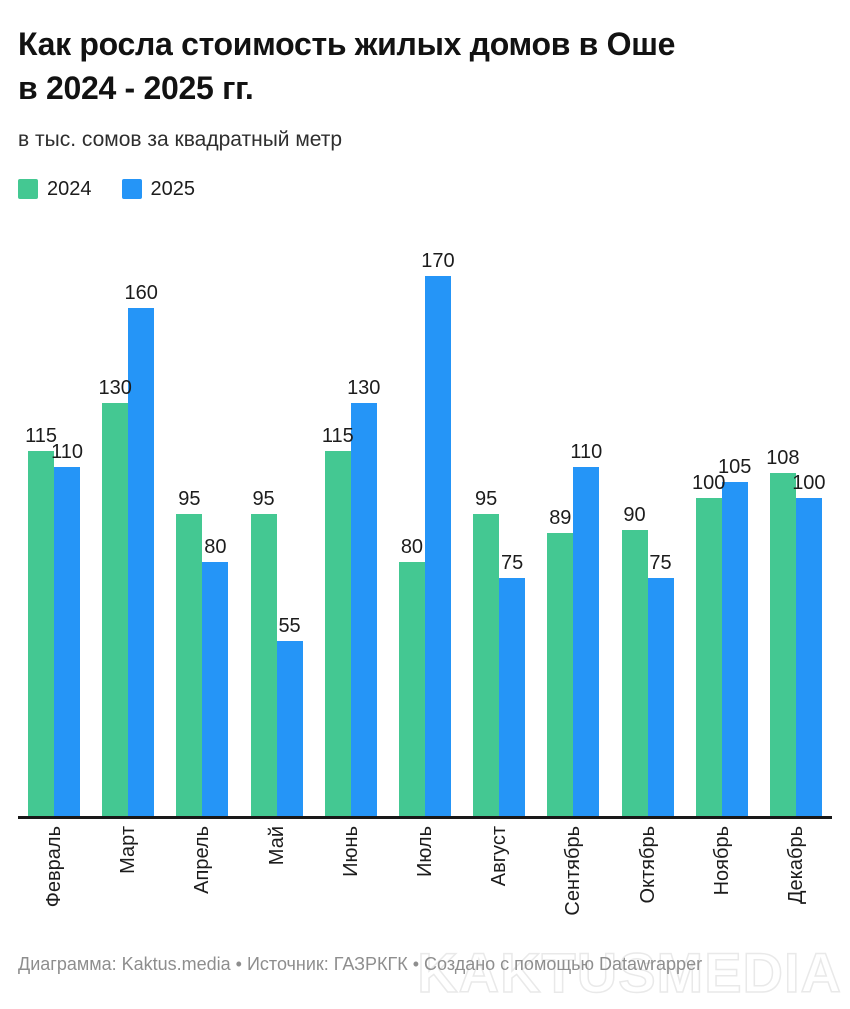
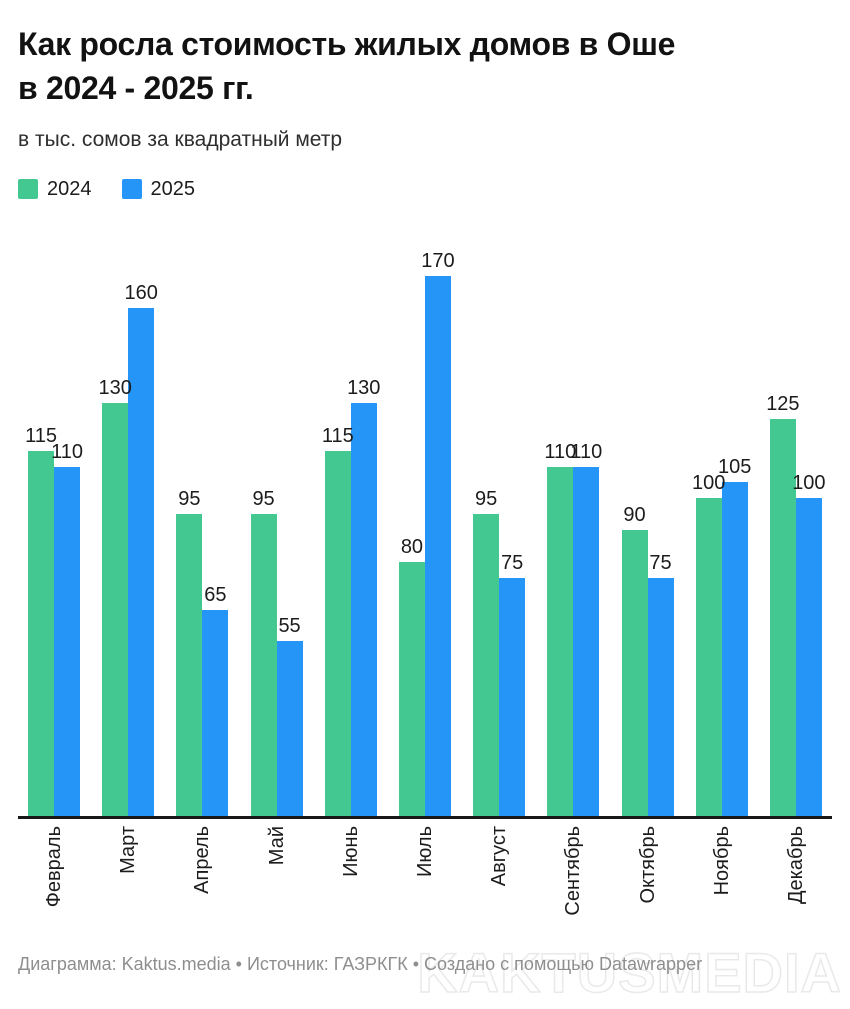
2025/Апрель: 80 -> 65
2024/Сентябрь: 89 -> 110
2024/Декабрь: 108 -> 125
